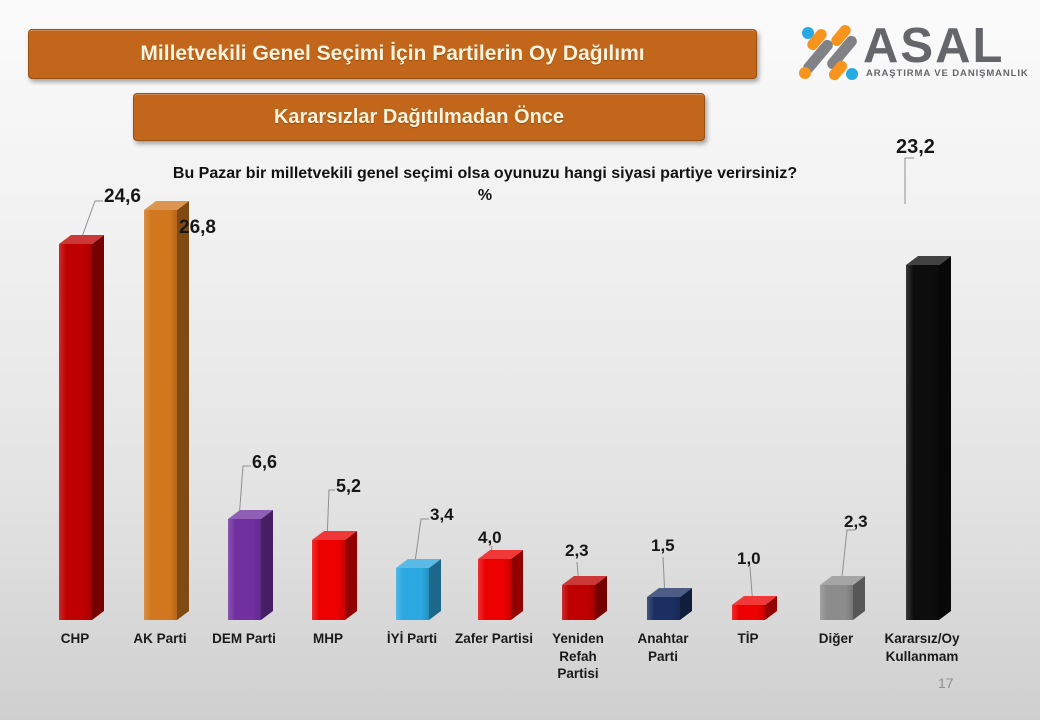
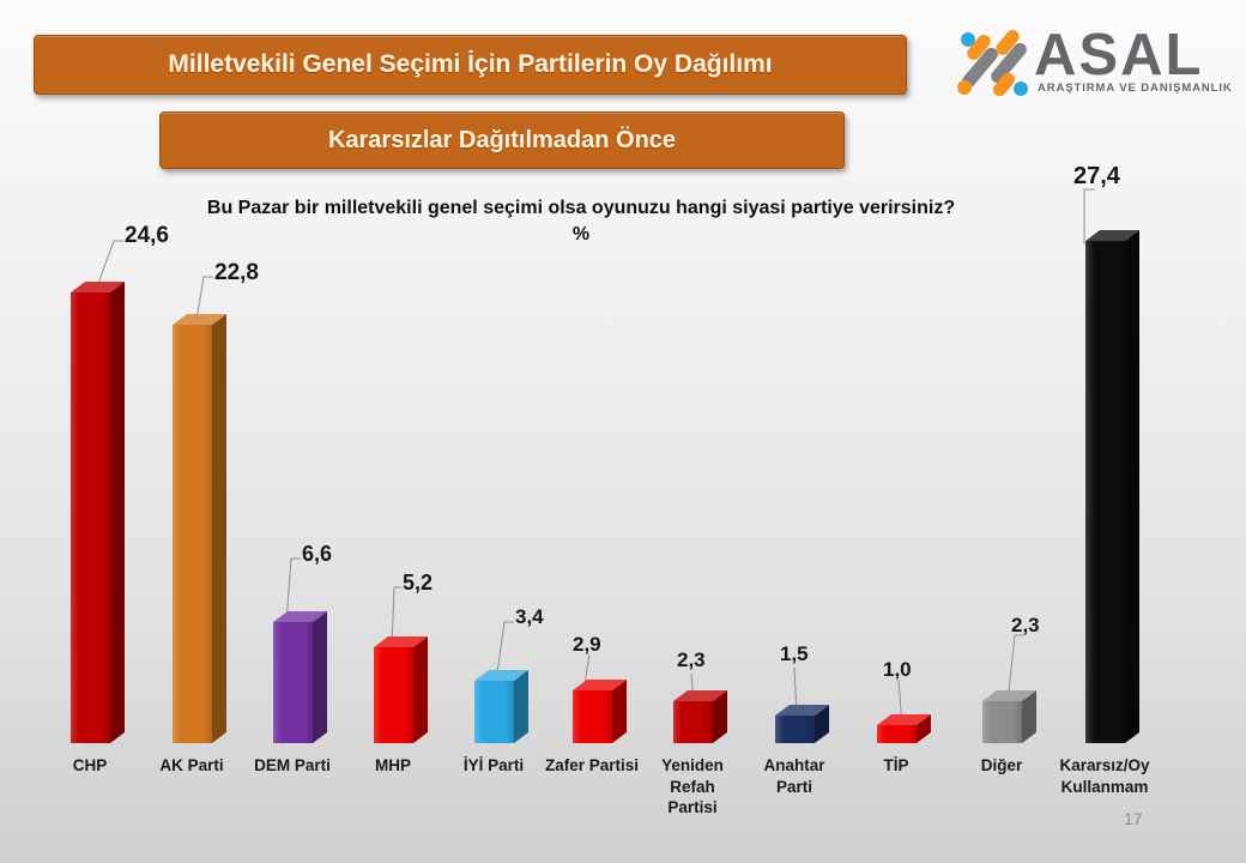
AK Parti: 26,8 -> 22,8
Zafer Partisi: 4,0 -> 2,9
Kararsız/Oy Kullanmam: 23,2 -> 27,4
